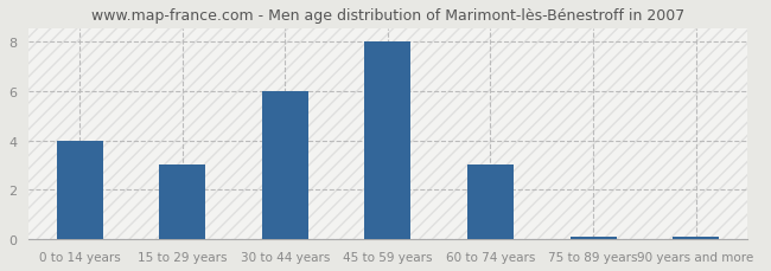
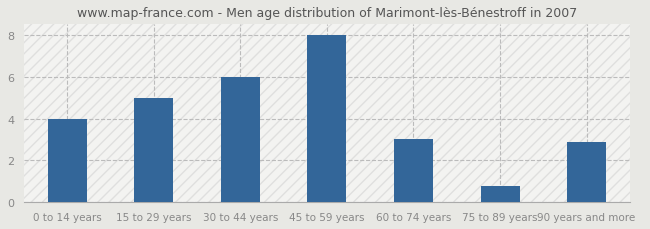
15 to 29 years: 3.00 -> 5.00
75 to 89 years: 0.12 -> 0.80
90 years and more: 0.12 -> 2.90
